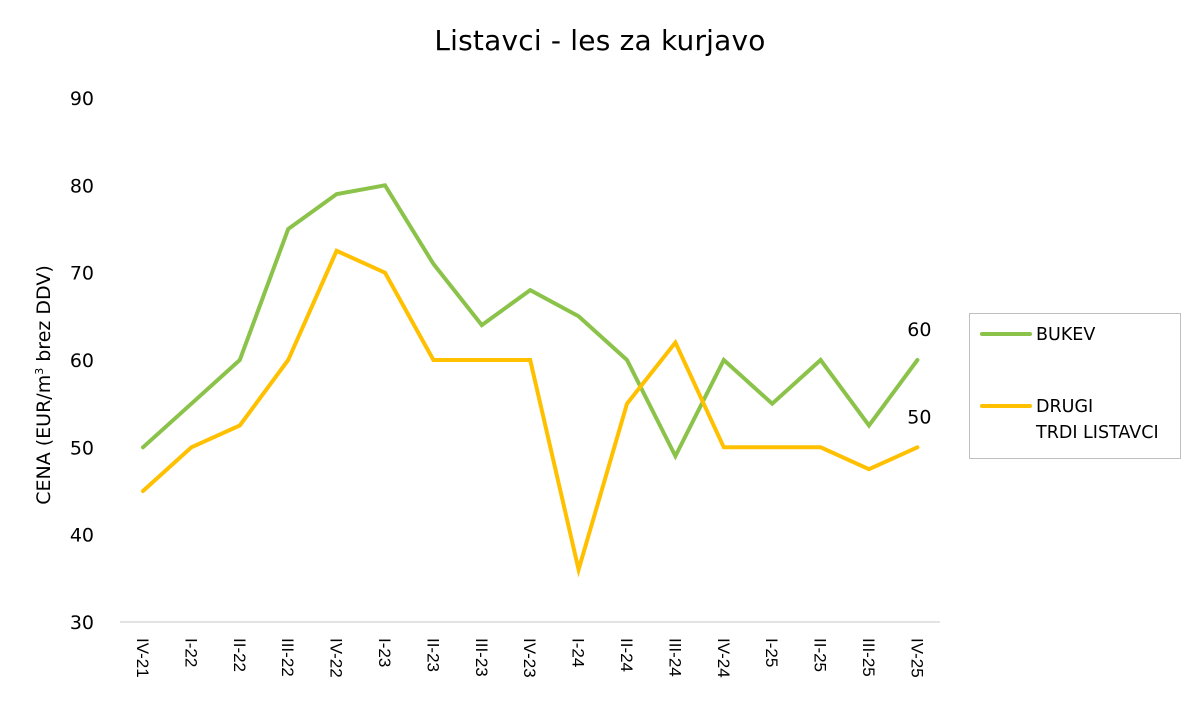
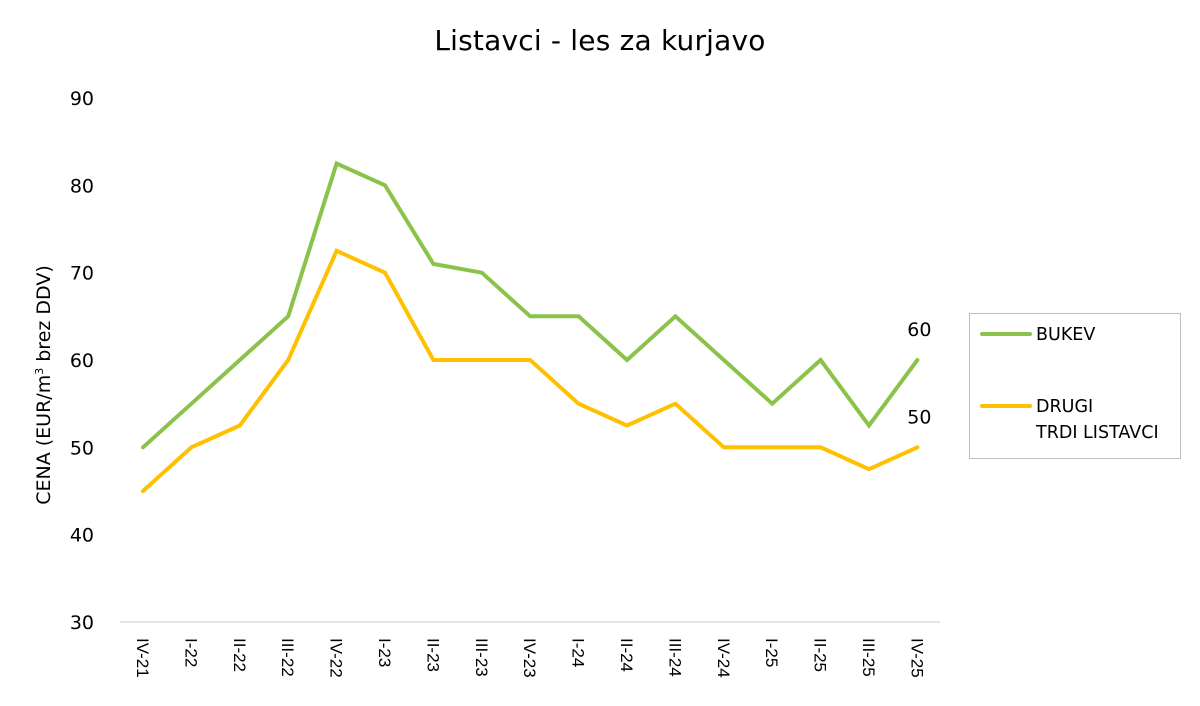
BUKEV/III-22: 75 -> 65
BUKEV/IV-22: 79 -> 82
BUKEV/III-23: 64 -> 70
BUKEV/IV-23: 68 -> 65
DRUGI TRDI LISTAVCI/I-24: 36 -> 55
DRUGI TRDI LISTAVCI/II-24: 55 -> 52
BUKEV/III-24: 49 -> 65
DRUGI TRDI LISTAVCI/III-24: 62 -> 55
